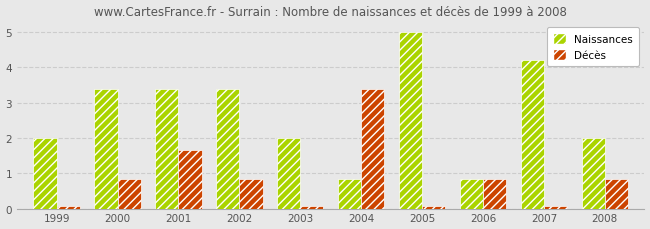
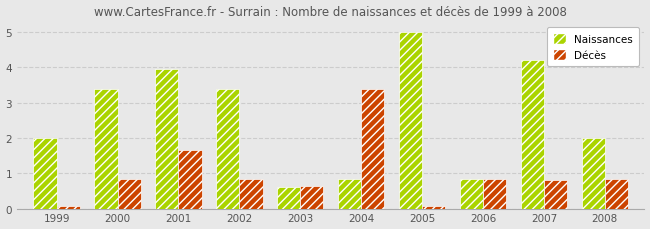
Naissances/2001: 3.40 -> 3.95
Naissances/2003: 2.00 -> 0.60
Décès/2003: 0.07 -> 0.65
Décès/2007: 0.07 -> 0.80
